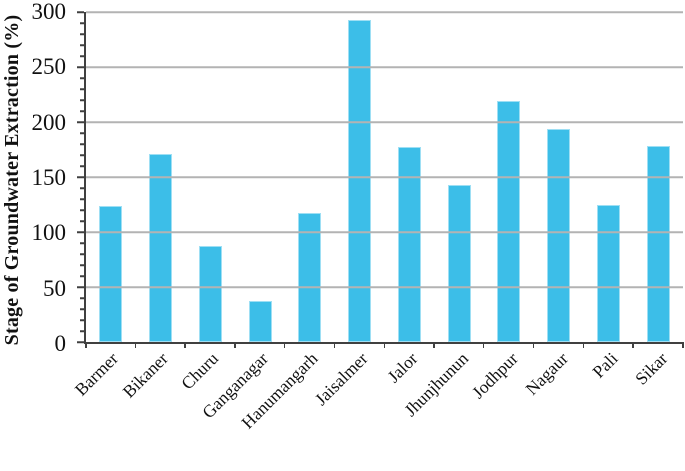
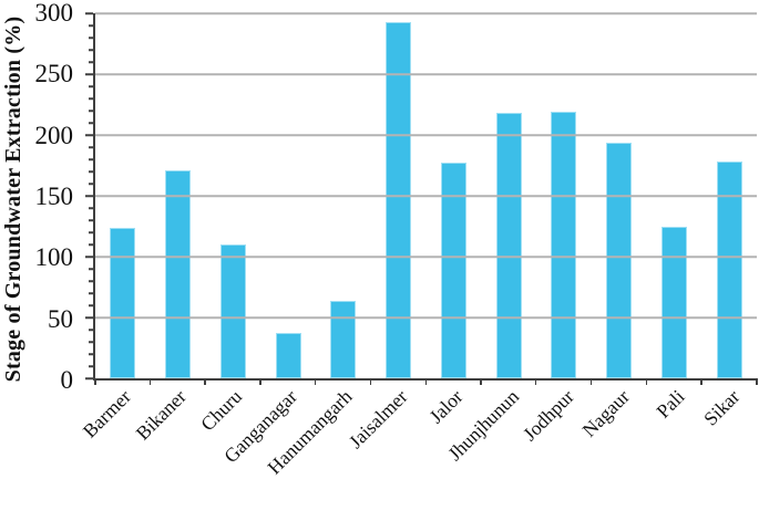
Churu: 87 -> 110
Hanumangarh: 117 -> 64
Jhunjhunun: 143 -> 218
